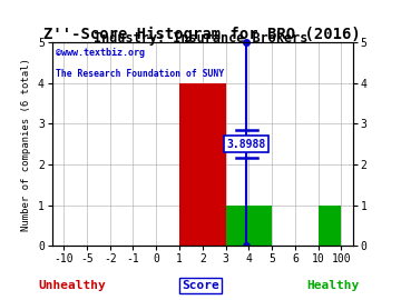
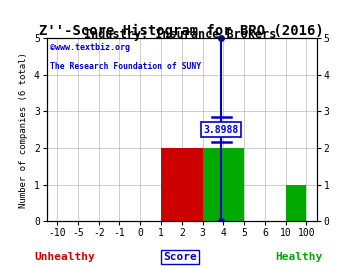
2: 4 -> 2
4: 1 -> 2
